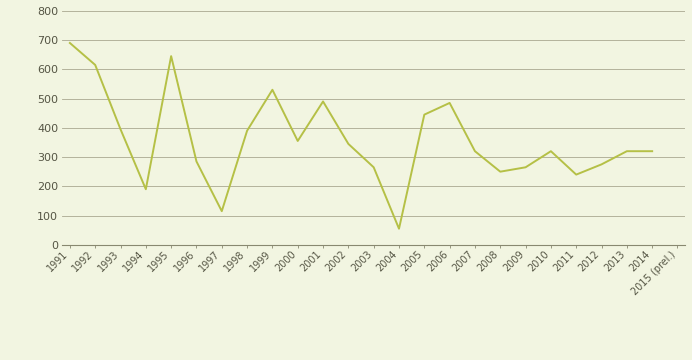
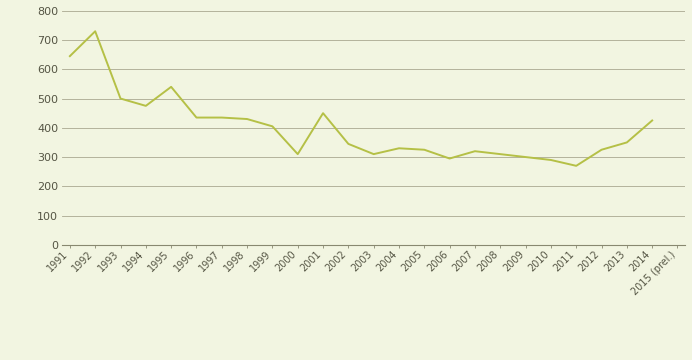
1991: 690 -> 645
1992: 615 -> 730
1993: 395 -> 500
1994: 190 -> 475
1995: 645 -> 540
1996: 285 -> 435
1997: 115 -> 435
1998: 390 -> 430
1999: 530 -> 405
2000: 355 -> 310
2001: 490 -> 450
2003: 265 -> 310
2004: 55 -> 330
2005: 445 -> 325
2006: 485 -> 295
2008: 250 -> 310
2009: 265 -> 300
2010: 320 -> 290
2011: 240 -> 270
2012: 275 -> 325
2013: 320 -> 350
2014: 320 -> 425
